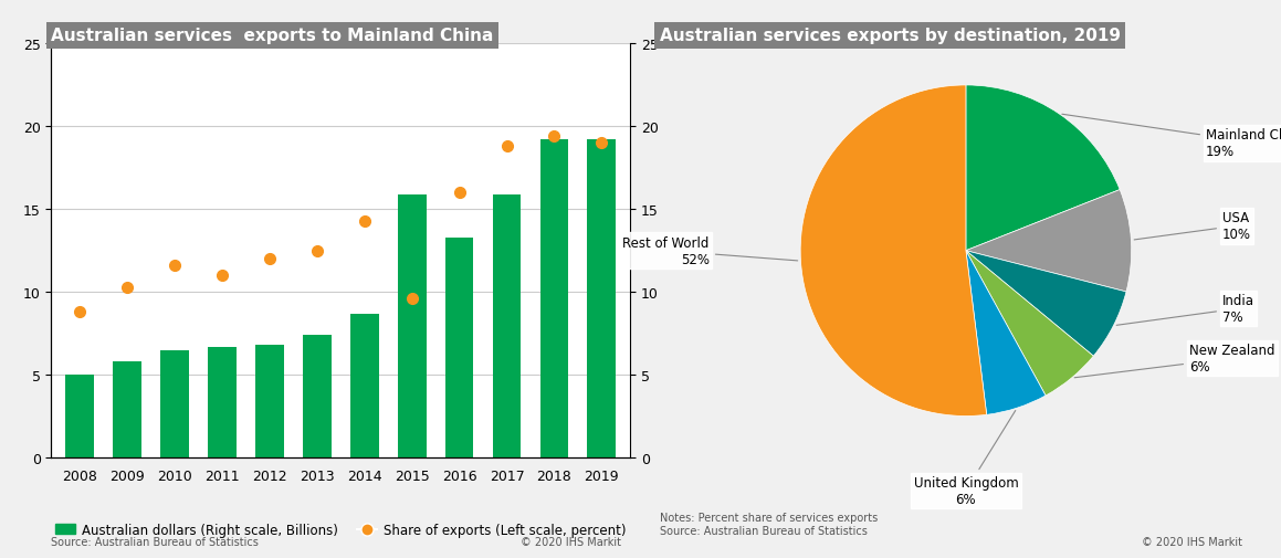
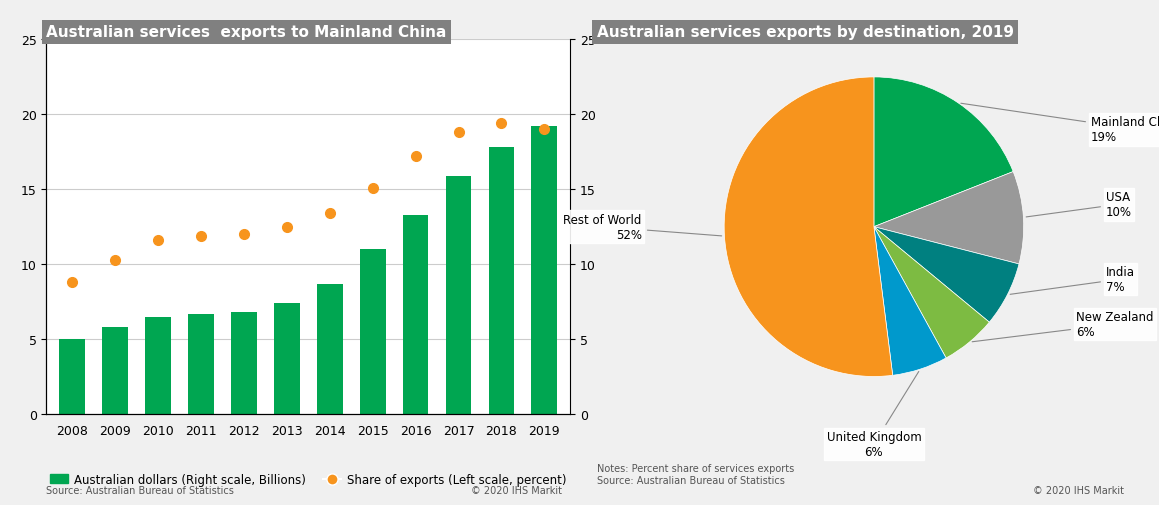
Share of exports (Left scale, percent)/2011: 11.0 -> 11.9
Share of exports (Left scale, percent)/2014: 14.3 -> 13.4
Australian dollars (Right scale, Billions)/2015: 15.9 -> 11.0
Share of exports (Left scale, percent)/2015: 9.6 -> 15.1
Share of exports (Left scale, percent)/2016: 16.0 -> 17.2
Australian dollars (Right scale, Billions)/2018: 19.2 -> 17.8
